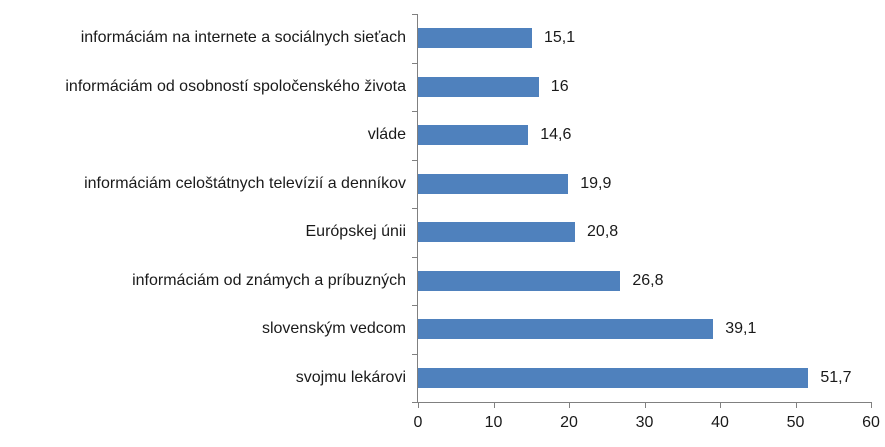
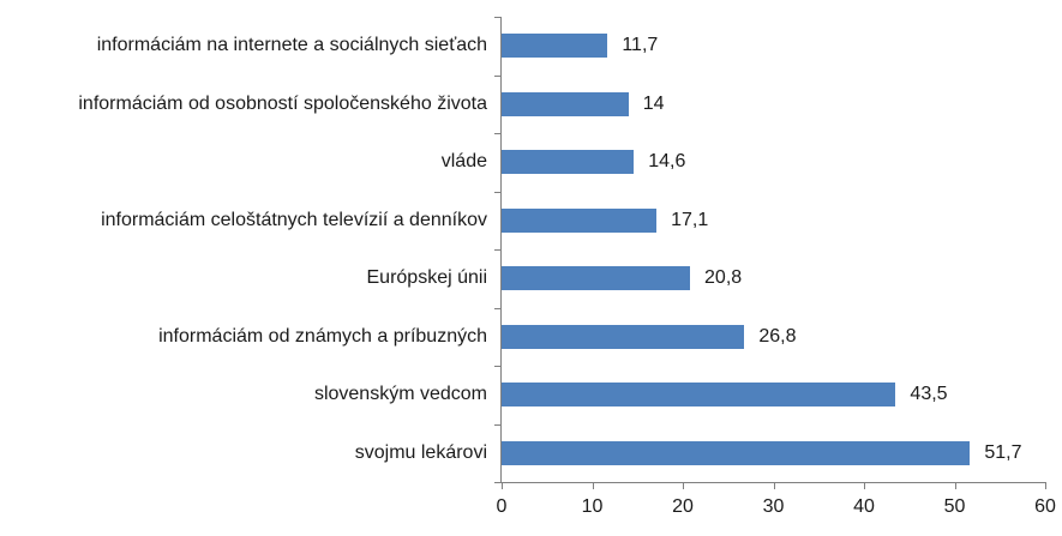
informáciám na internete a sociálnych sieťach: 15,1 -> 11,7
informáciám od osobností spoločenského života: 16 -> 14
informáciám celoštátnych televízií a denníkov: 19,9 -> 17,1
slovenským vedcom: 39,1 -> 43,5
